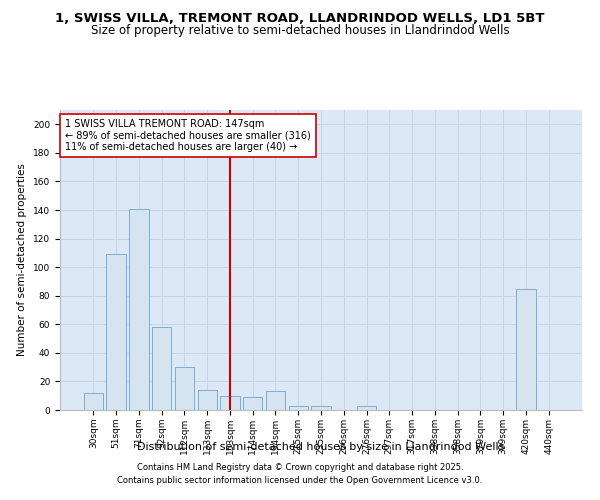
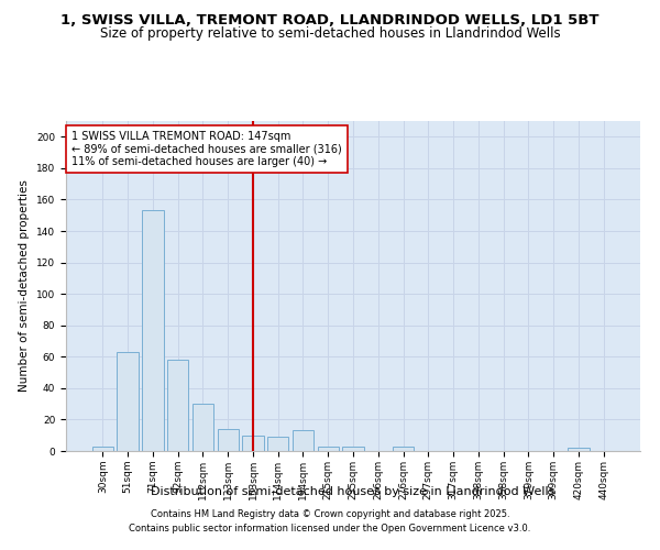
30sqm: 12 -> 3
51sqm: 109 -> 63
71sqm: 141 -> 153
420sqm: 85 -> 2
